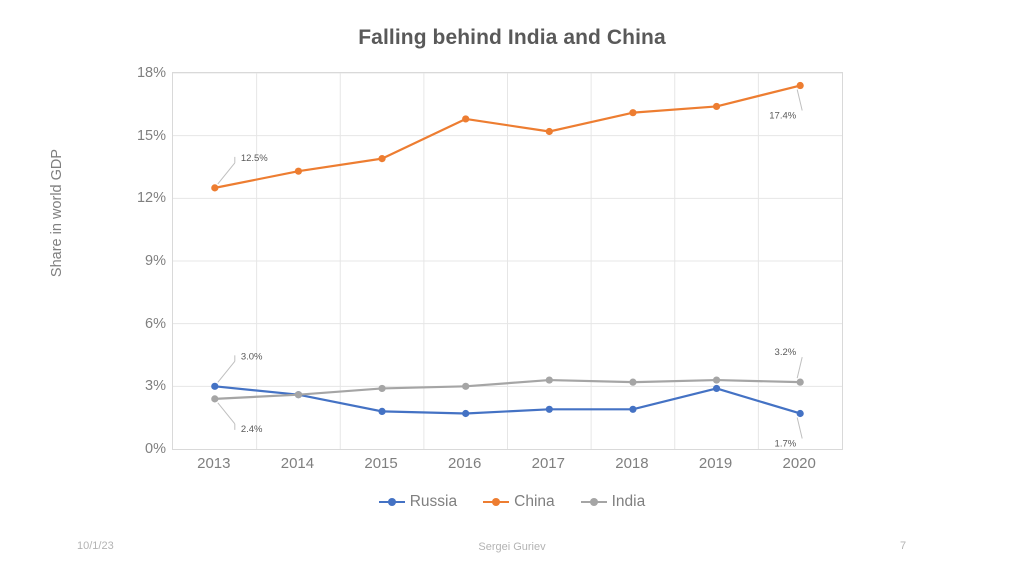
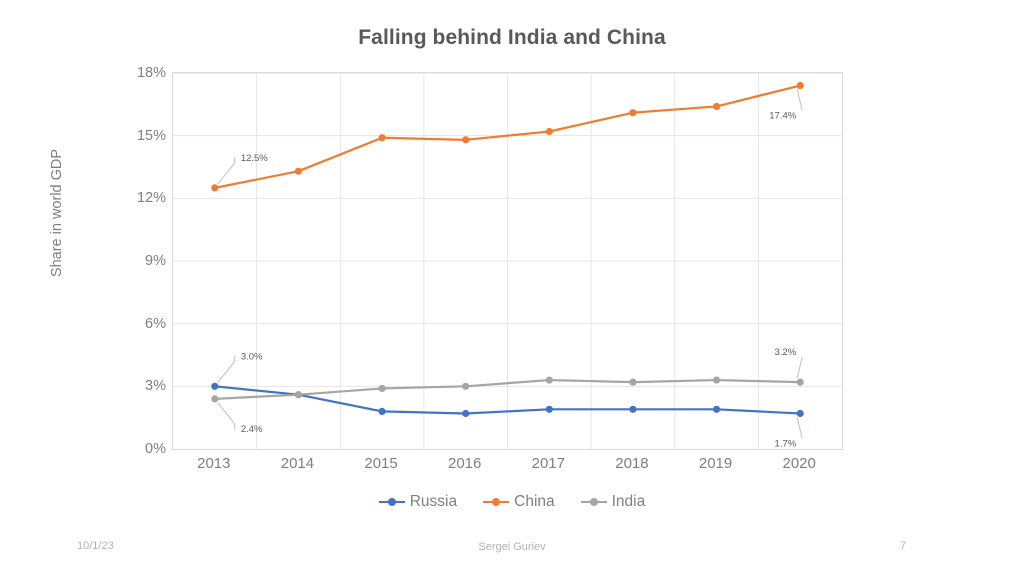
China/2015: 13.9% -> 14.9%
China/2016: 15.8% -> 14.8%
Russia/2019: 2.9% -> 1.9%
